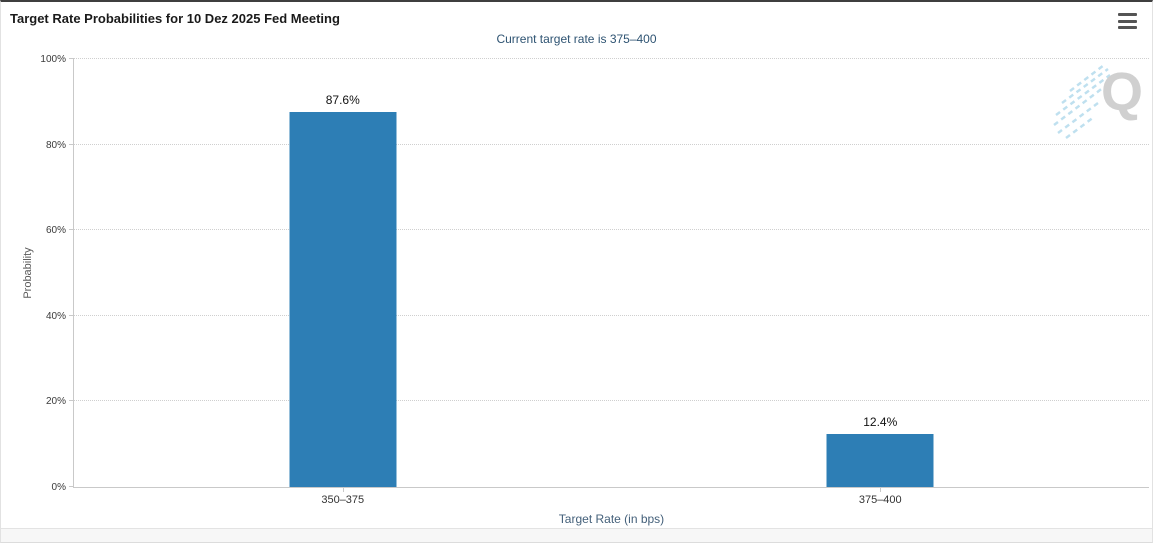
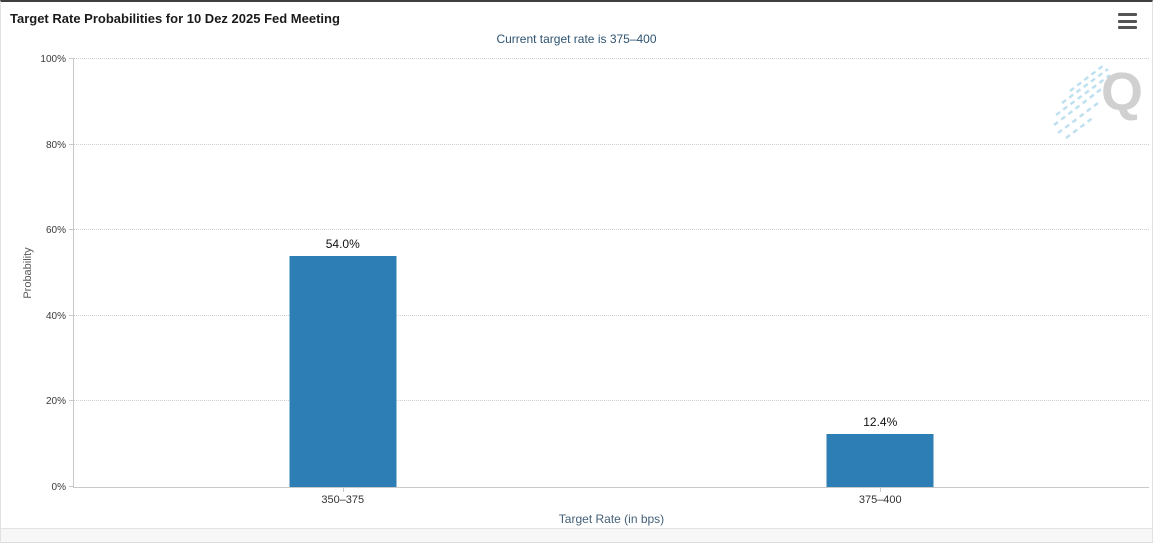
350–375: 87.6% -> 54.0%
